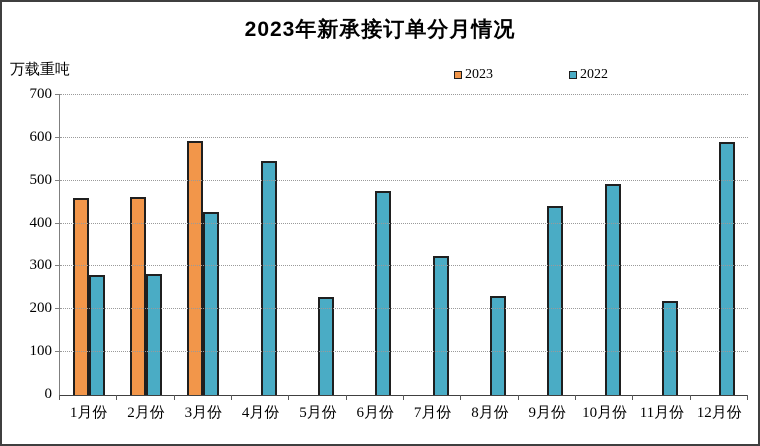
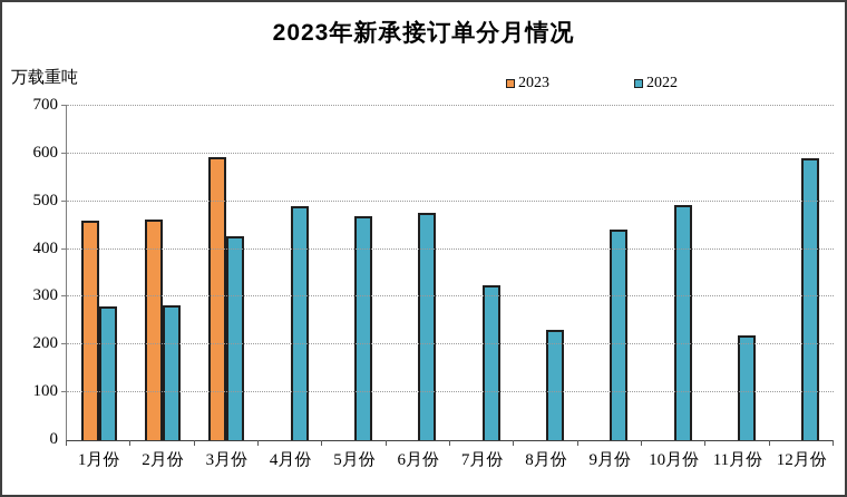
2022/4月份: 550 -> 490
2022/5月份: 230 -> 470
